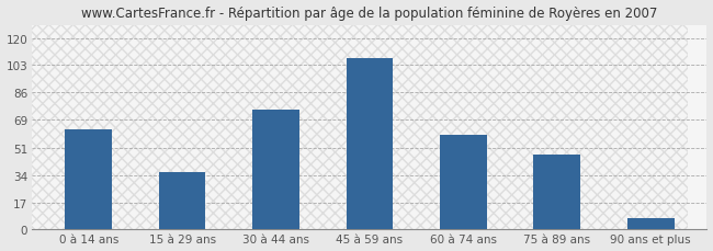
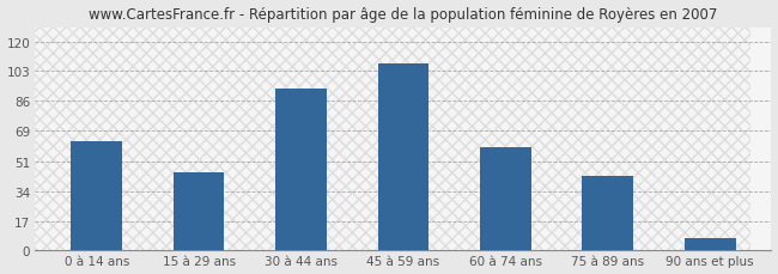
15 à 29 ans: 36 -> 45
30 à 44 ans: 75 -> 93
75 à 89 ans: 47 -> 43
